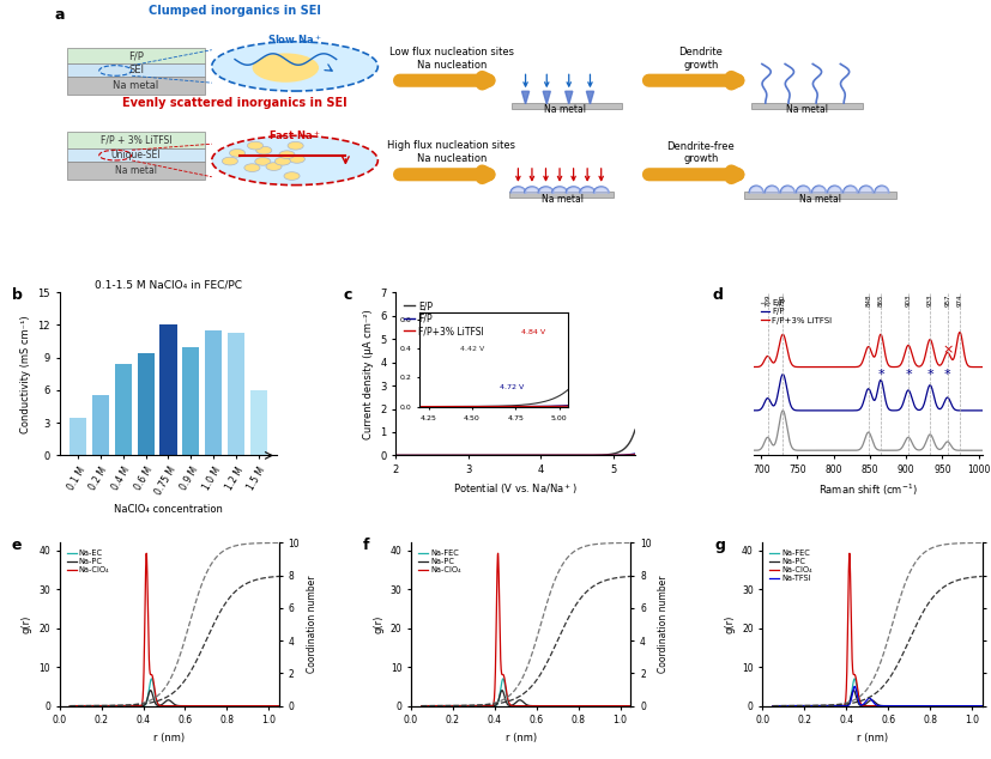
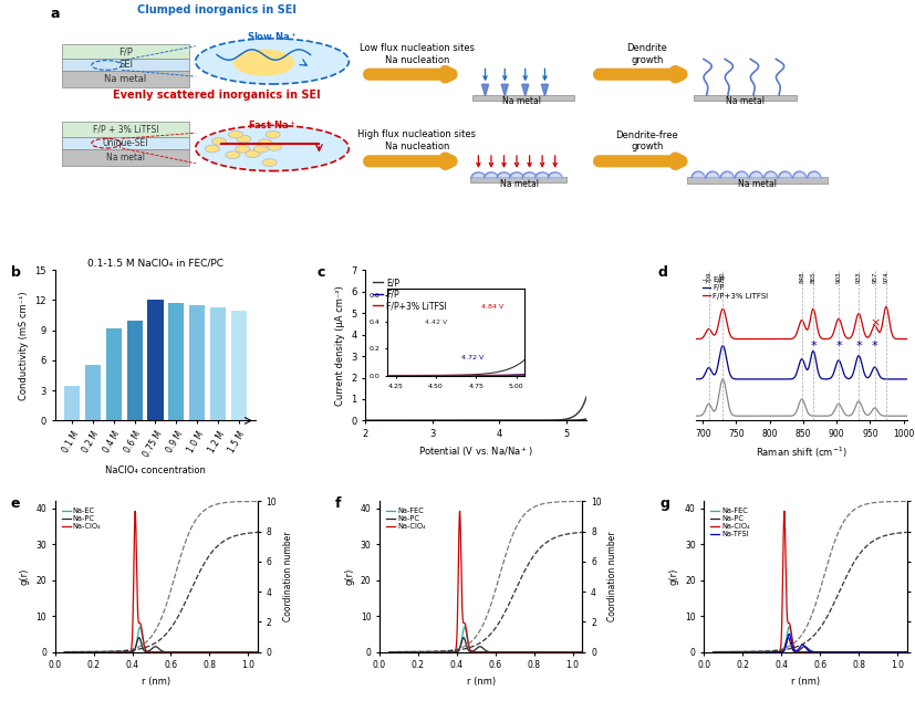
0.1-1.5 M NaClO₄ in FEC/PC/0.4 M: 8.4 -> 9.2
0.1-1.5 M NaClO₄ in FEC/PC/0.6 M: 9.4 -> 10.0
0.1-1.5 M NaClO₄ in FEC/PC/0.9 M: 10.0 -> 11.7
0.1-1.5 M NaClO₄ in FEC/PC/1.5 M: 6.0 -> 11.0
